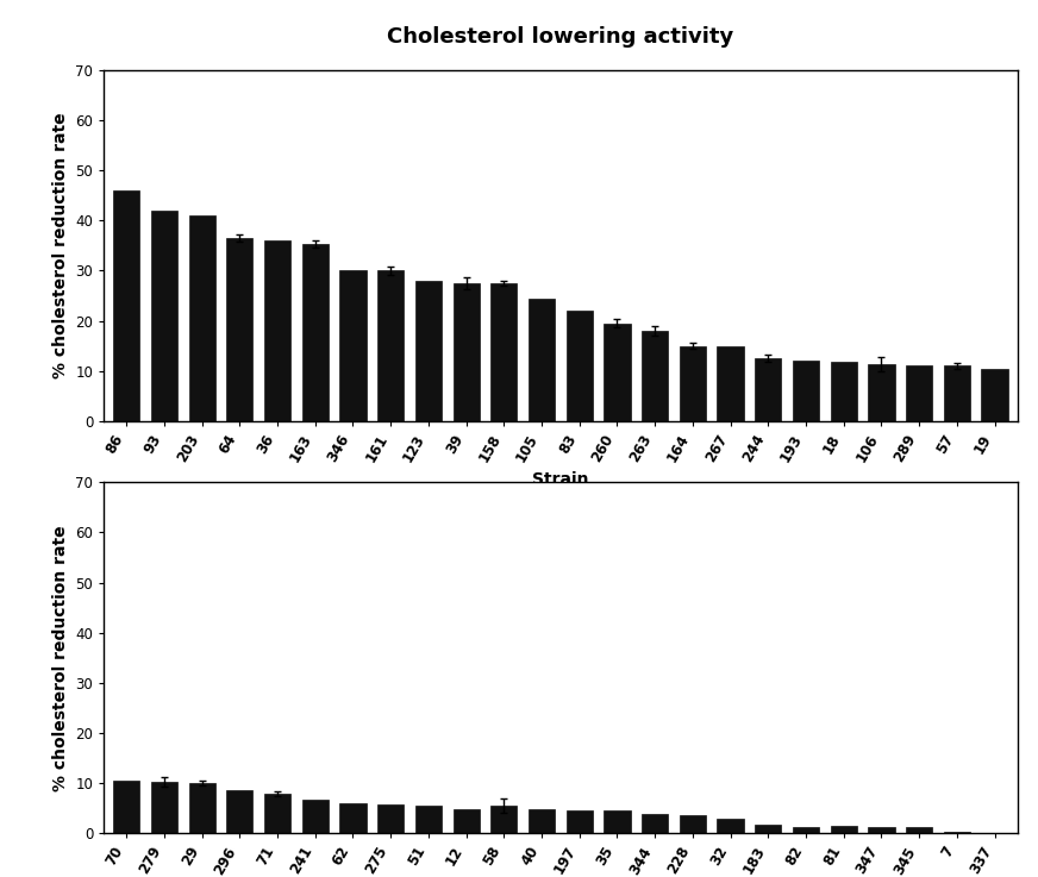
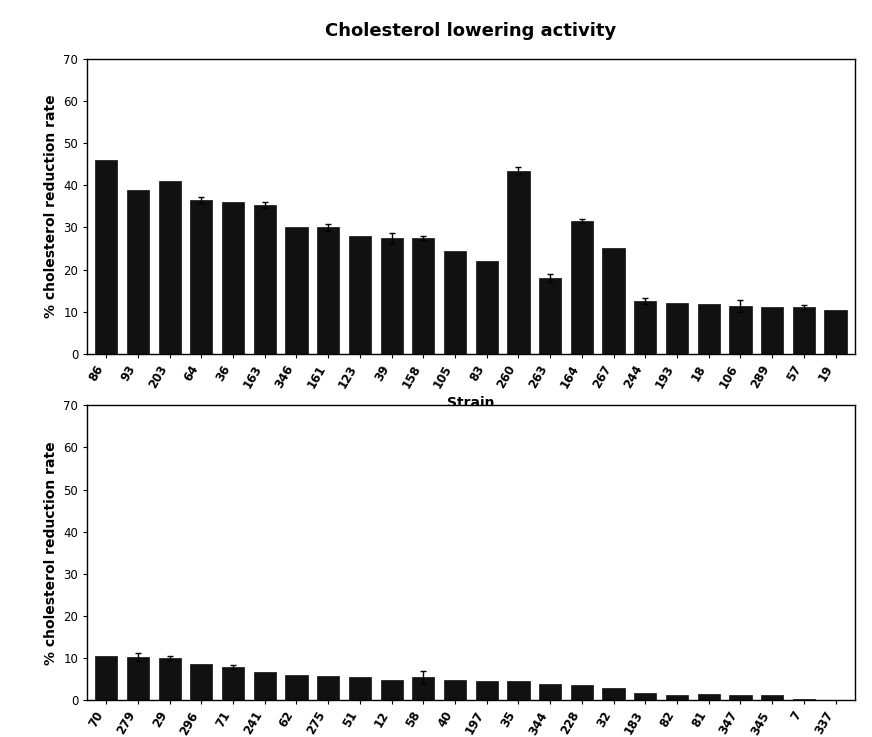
93: 42.0 -> 39.0
260: 19.5 -> 43.5
164: 15.0 -> 31.5
267: 14.8 -> 25.0
